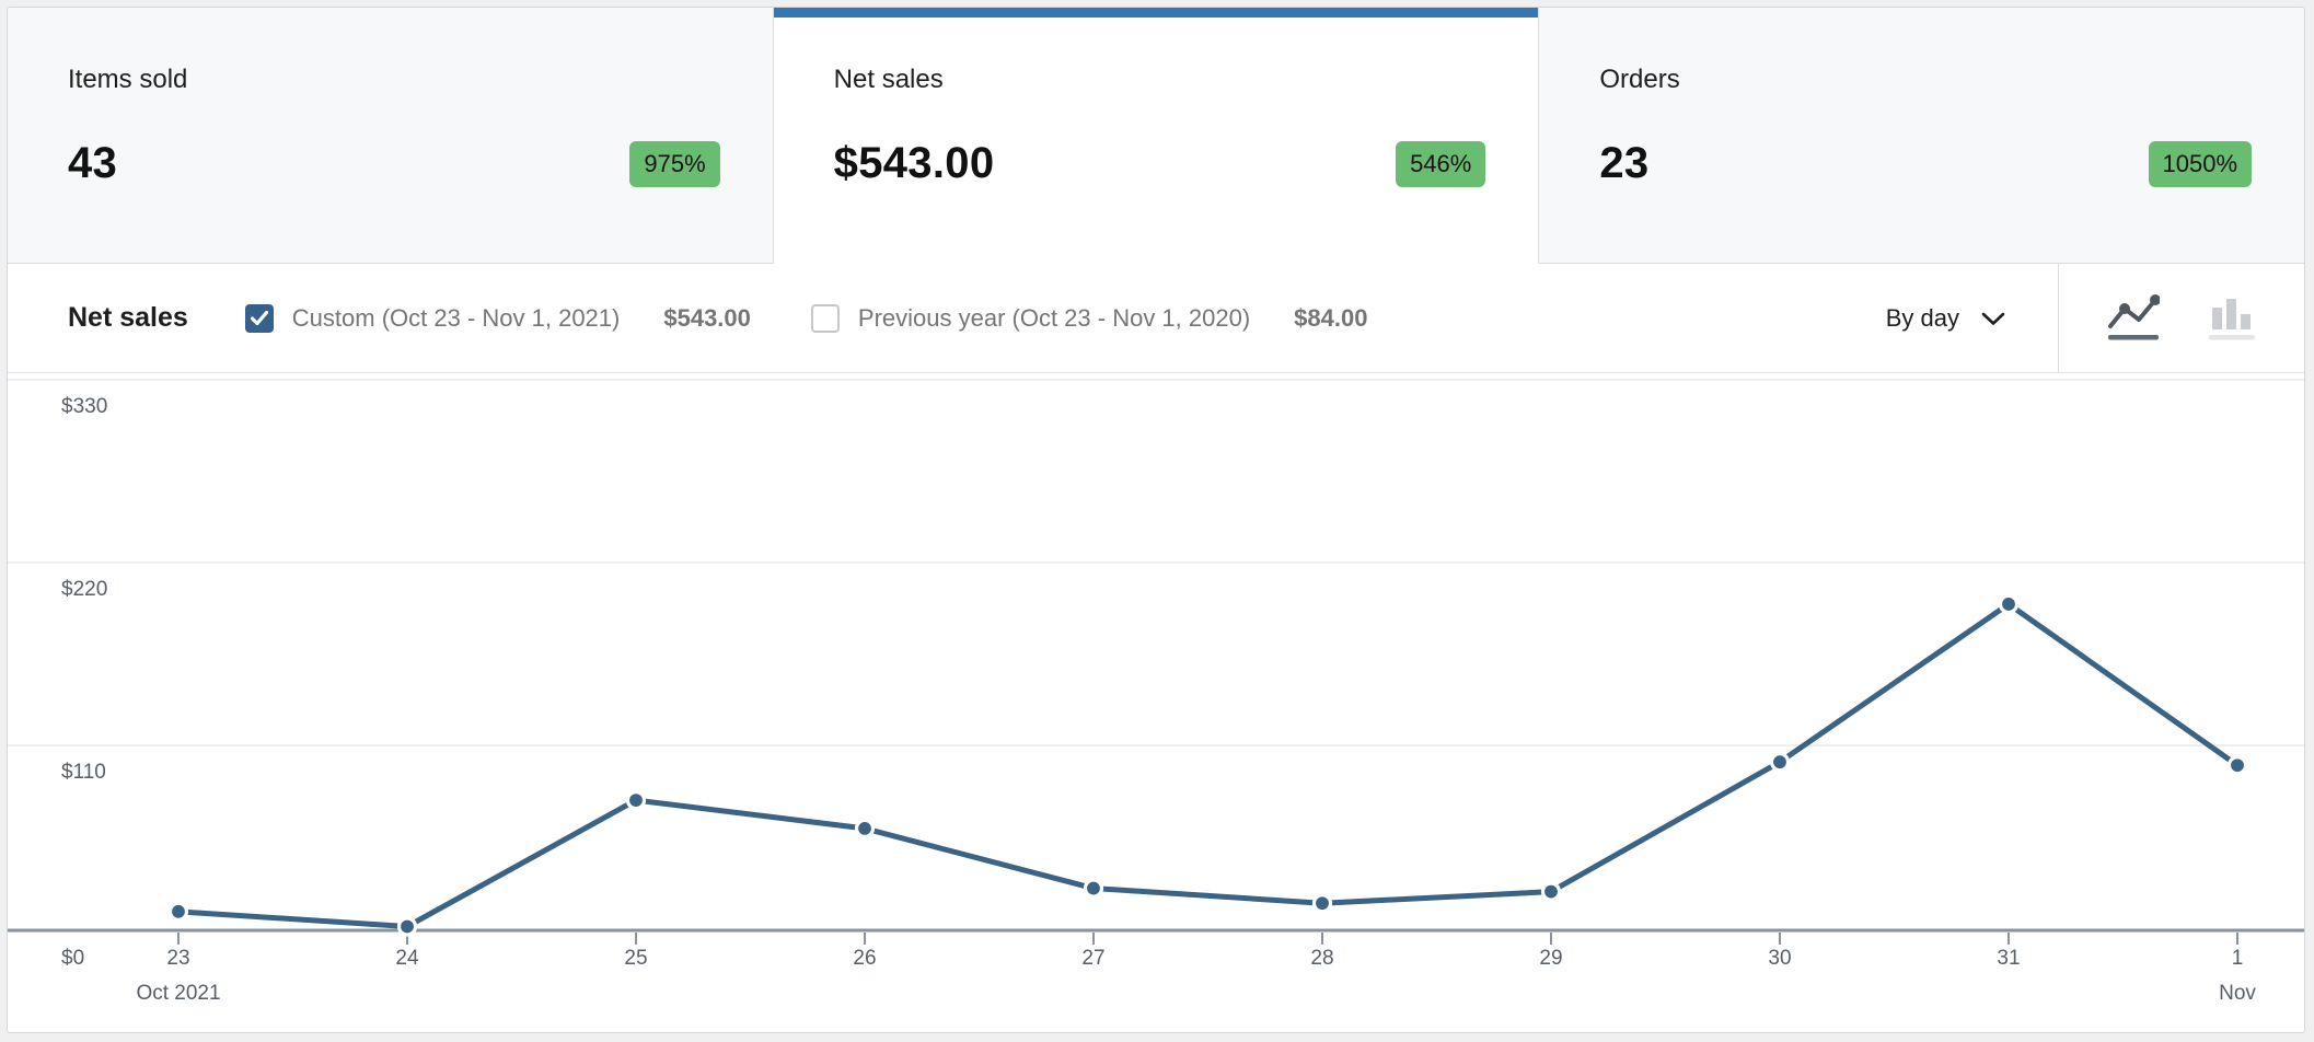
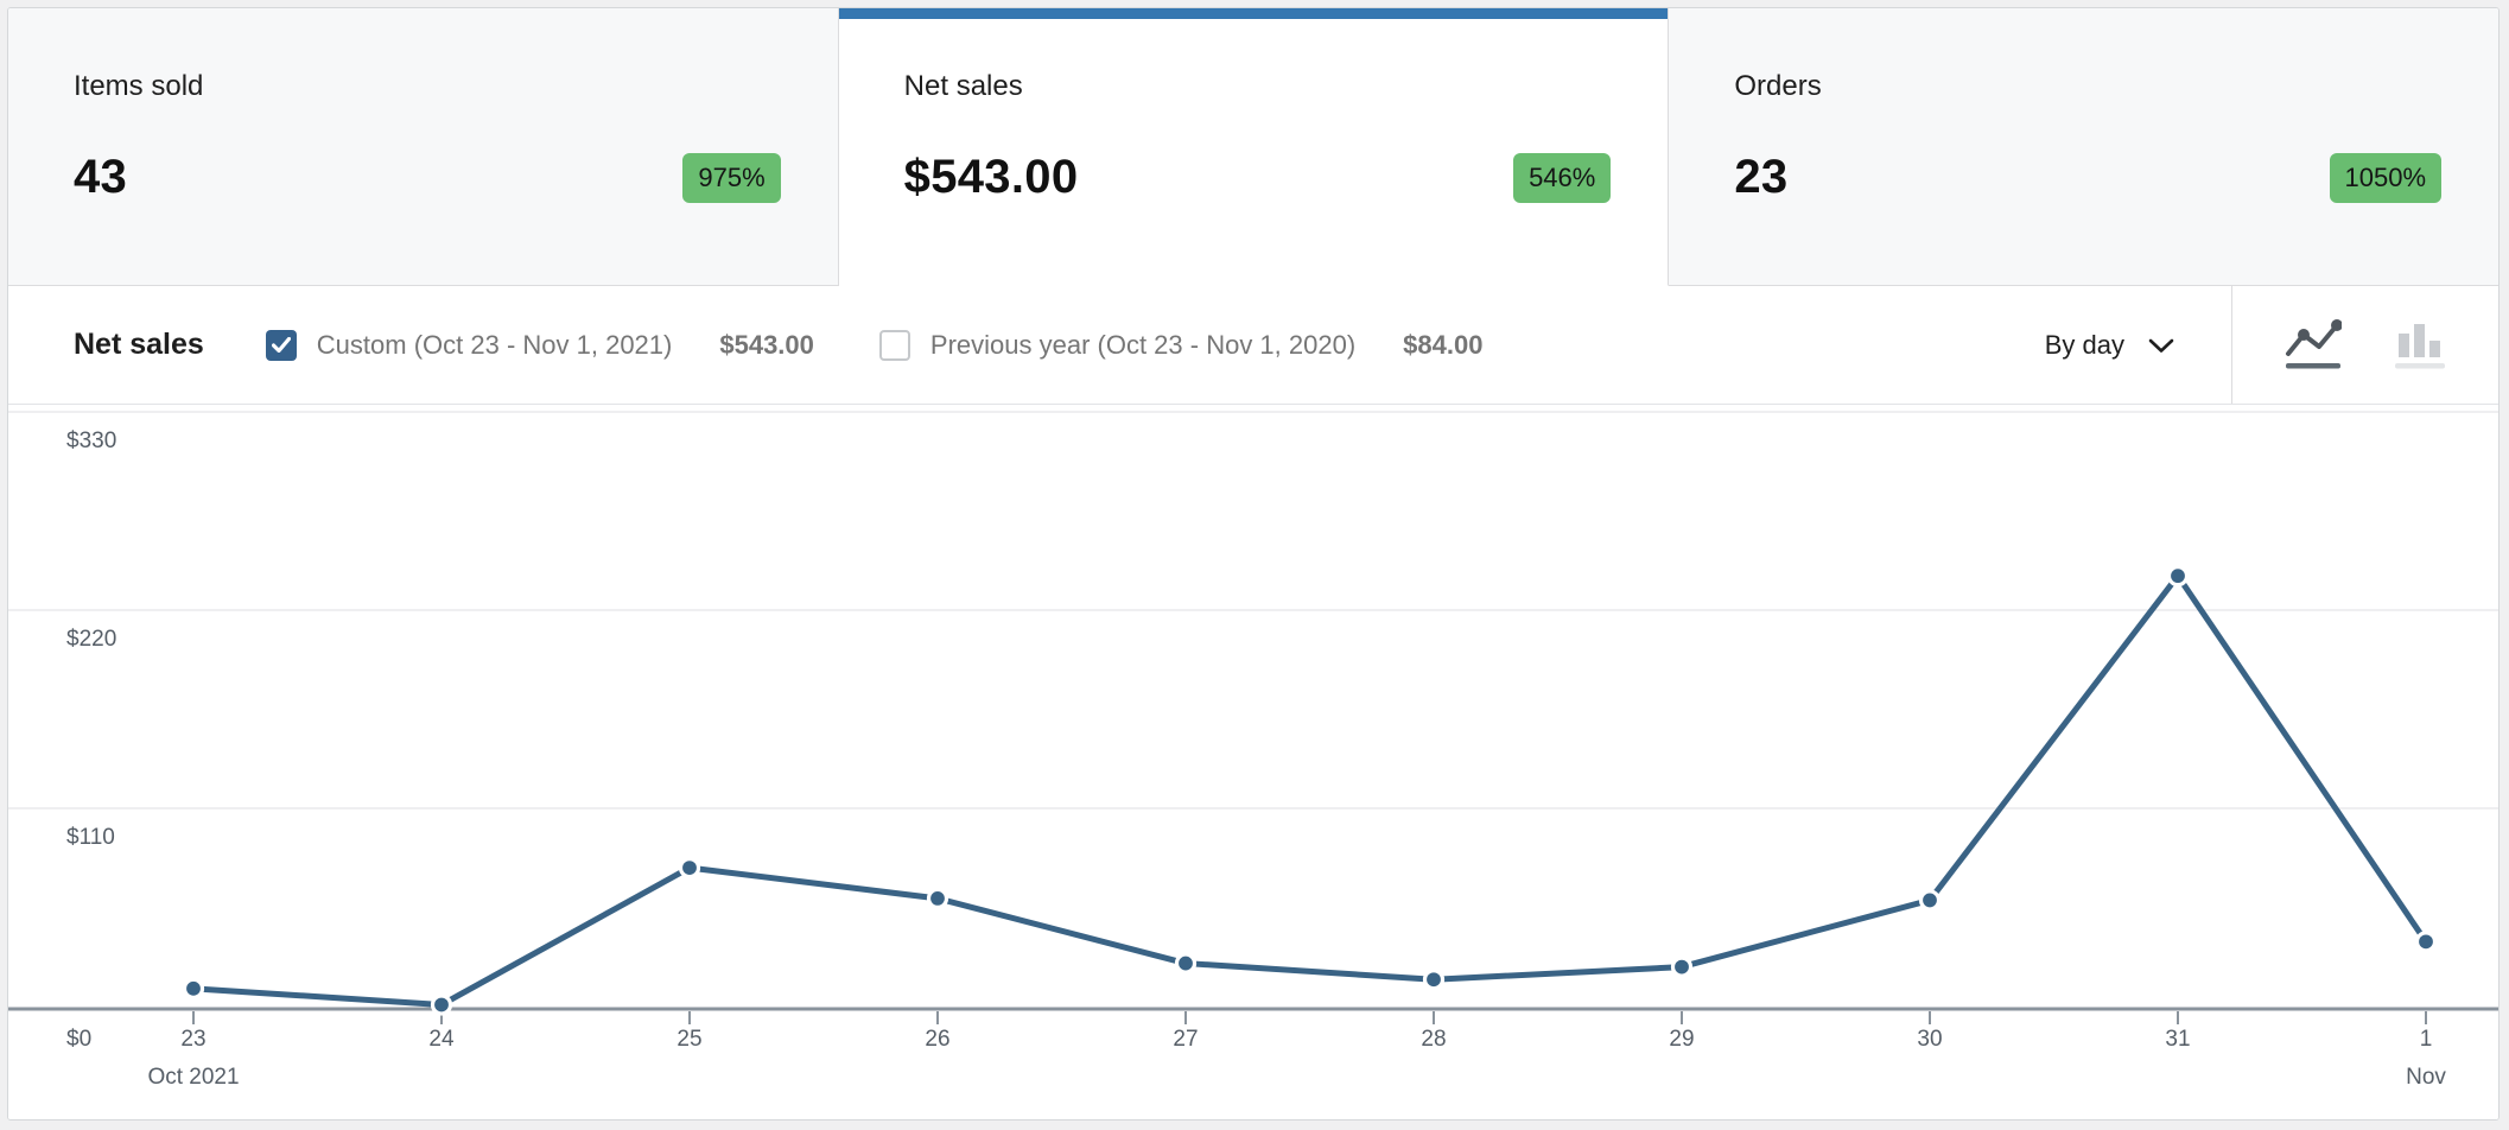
30: $100 -> $59
31: $195 -> $239
1: $98 -> $36
